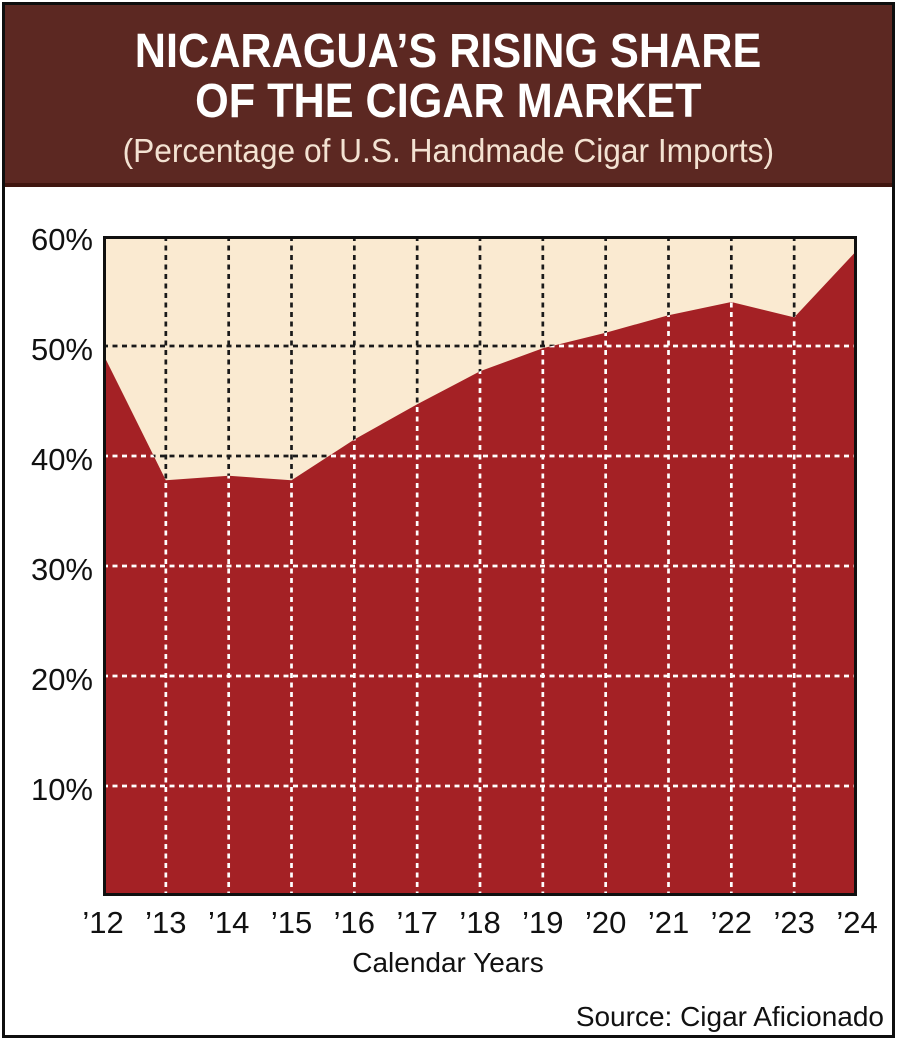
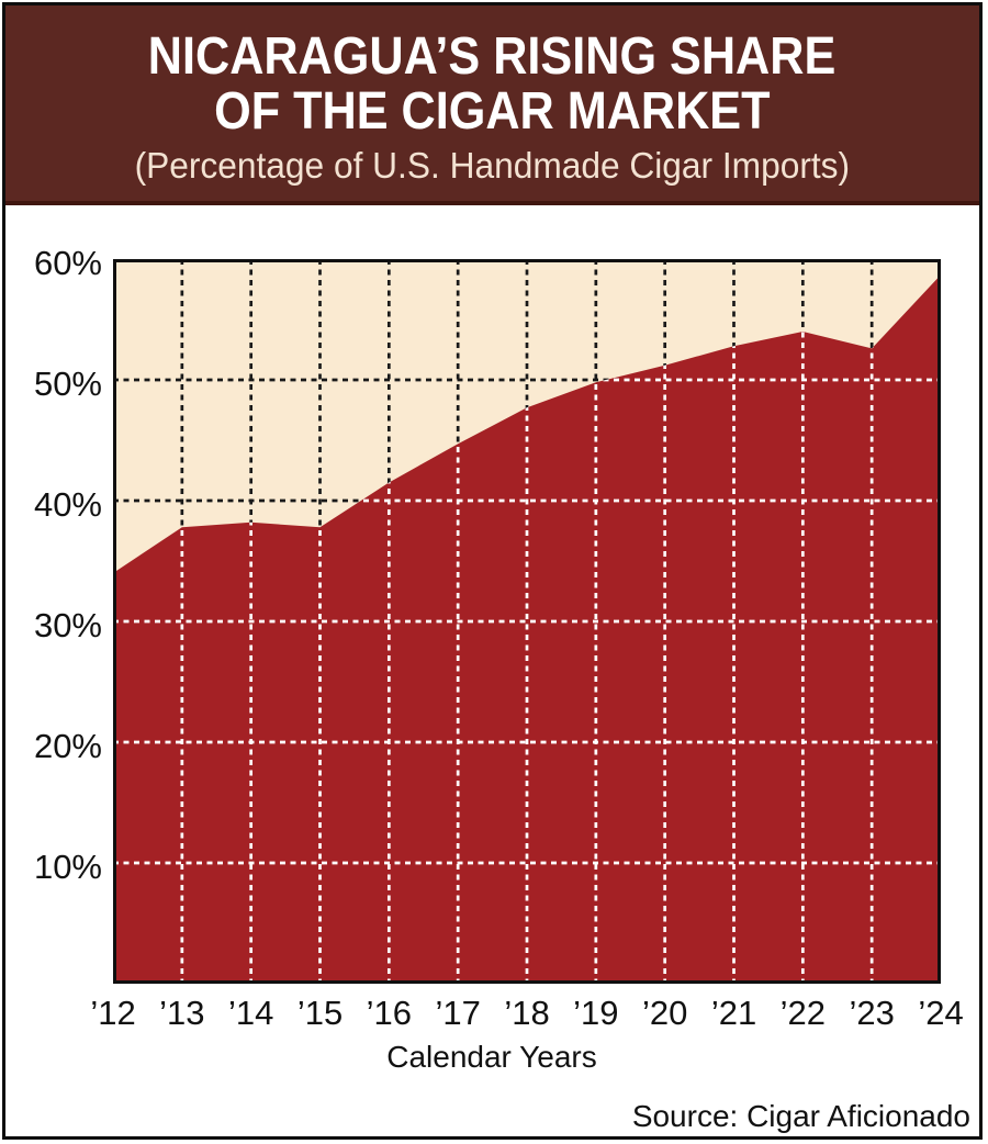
’12: 49.3% -> 34.0%
